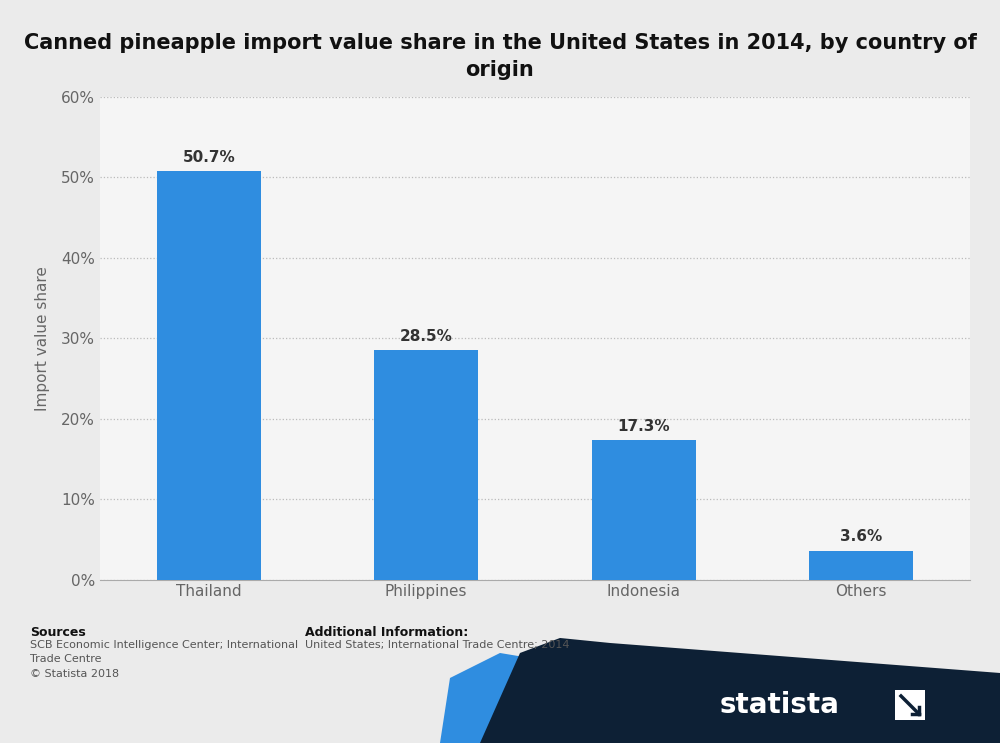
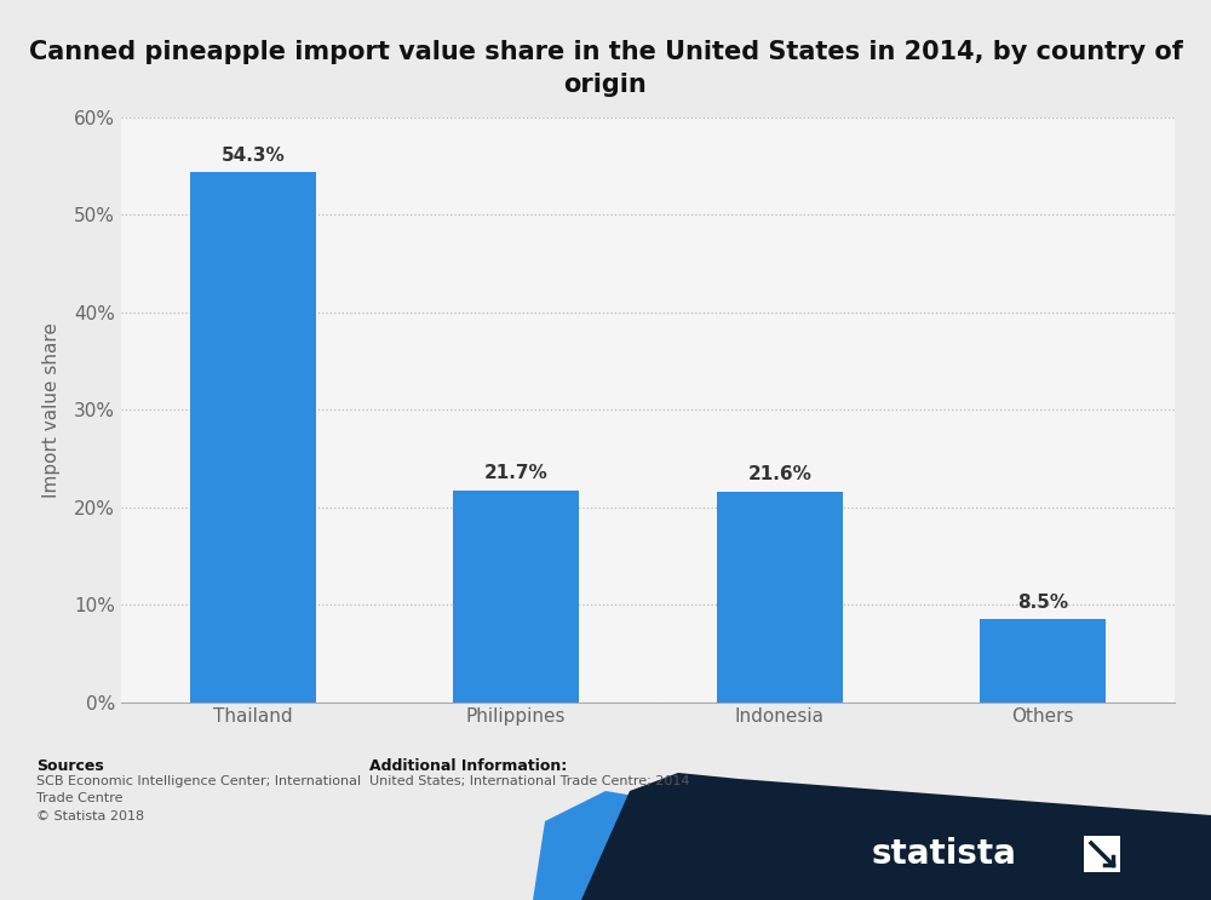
Thailand: 50.7% -> 54.3%
Philippines: 28.5% -> 21.7%
Indonesia: 17.3% -> 21.6%
Others: 3.6% -> 8.5%
